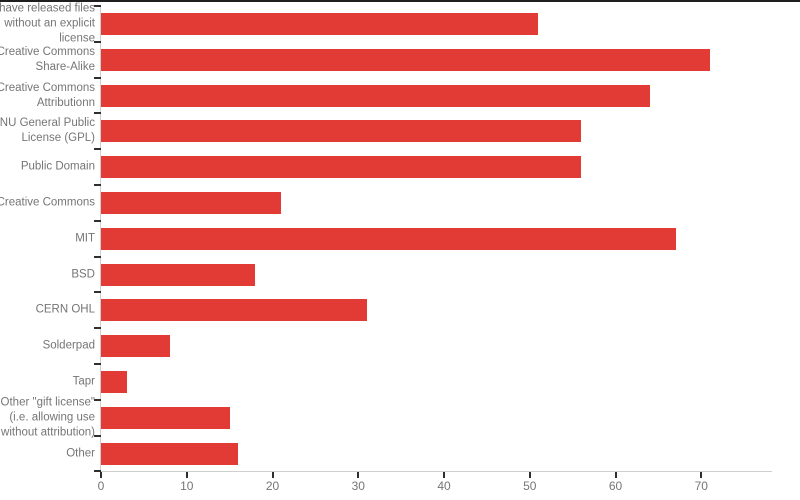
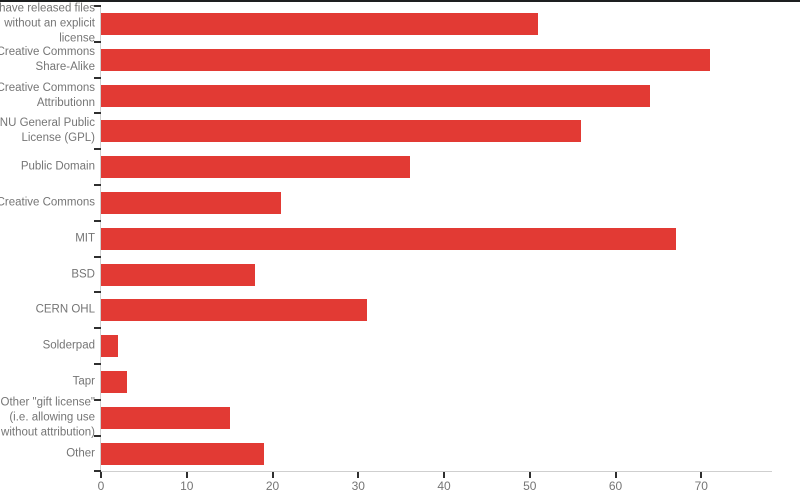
Public Domain: 56 -> 36
Solderpad: 8 -> 2
Other: 16 -> 19
